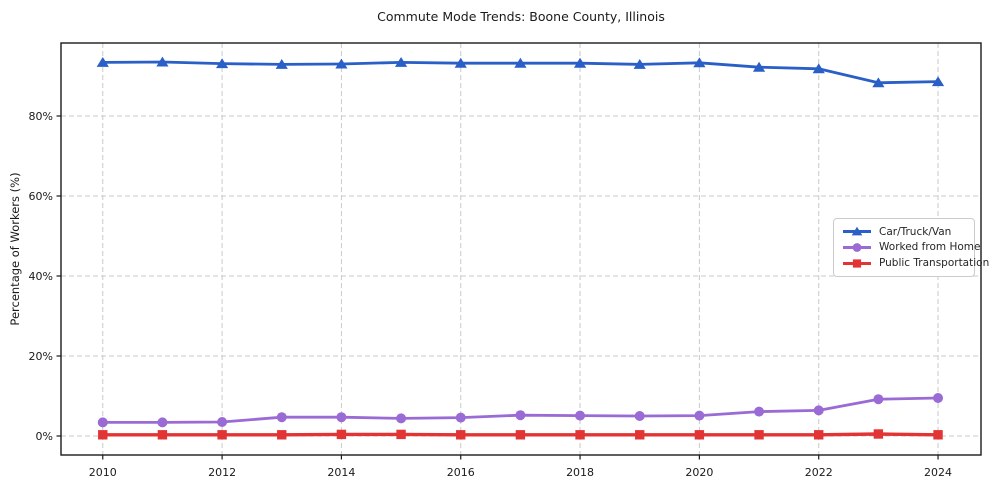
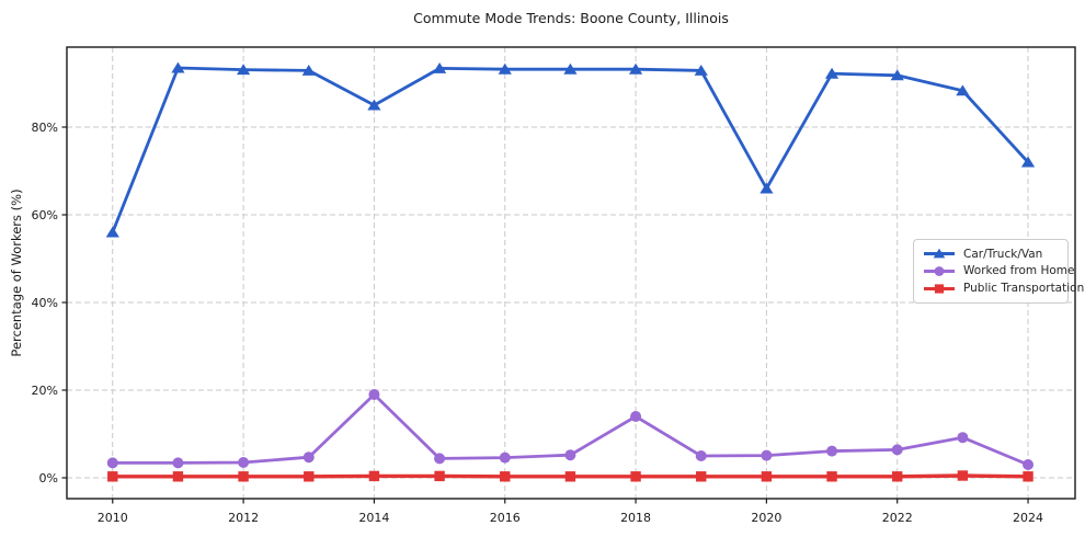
Car/Truck/Van/2010: 93% -> 56%
Car/Truck/Van/2014: 93% -> 85%
Worked from Home/2014: 5% -> 19%
Worked from Home/2018: 5% -> 14%
Car/Truck/Van/2020: 93% -> 66%
Car/Truck/Van/2024: 89% -> 72%
Worked from Home/2024: 10% -> 3%
